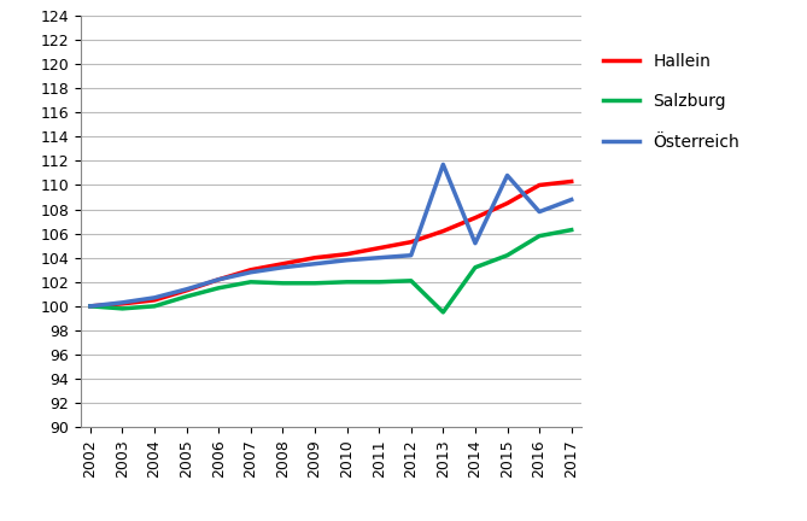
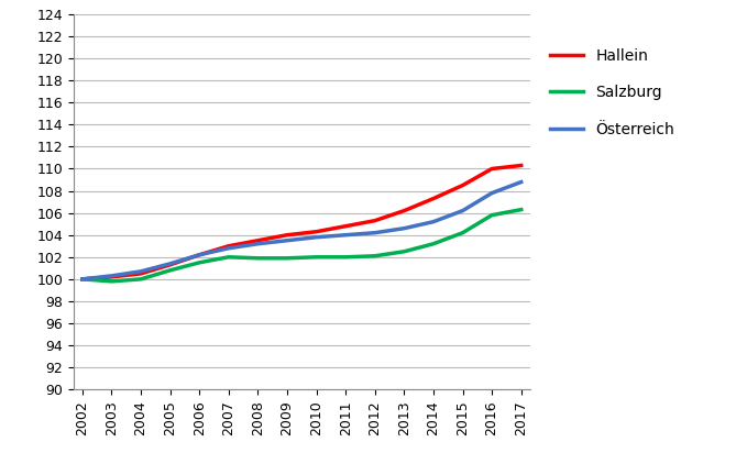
Salzburg/2013: 99.5 -> 102.5
Österreich/2013: 111.7 -> 104.6
Österreich/2015: 110.8 -> 106.2
